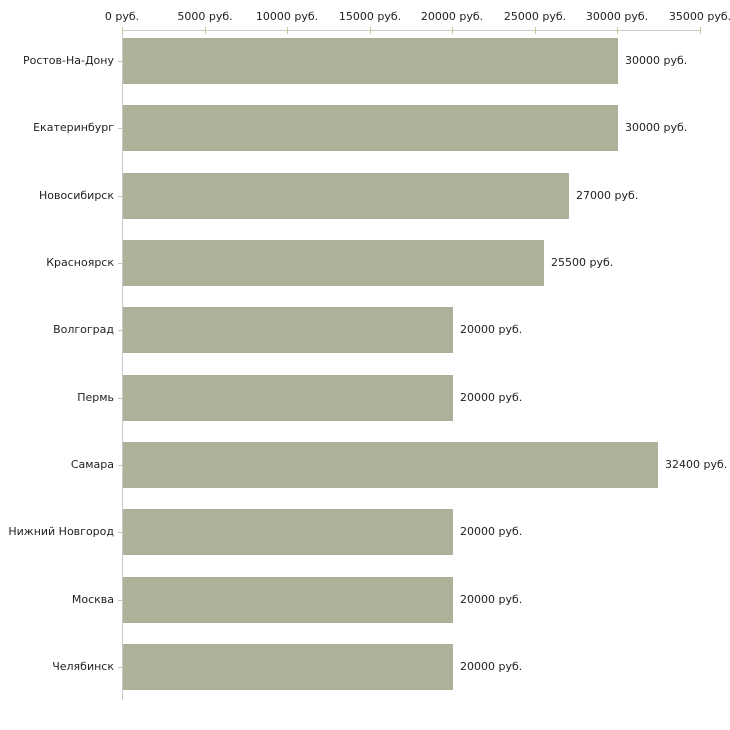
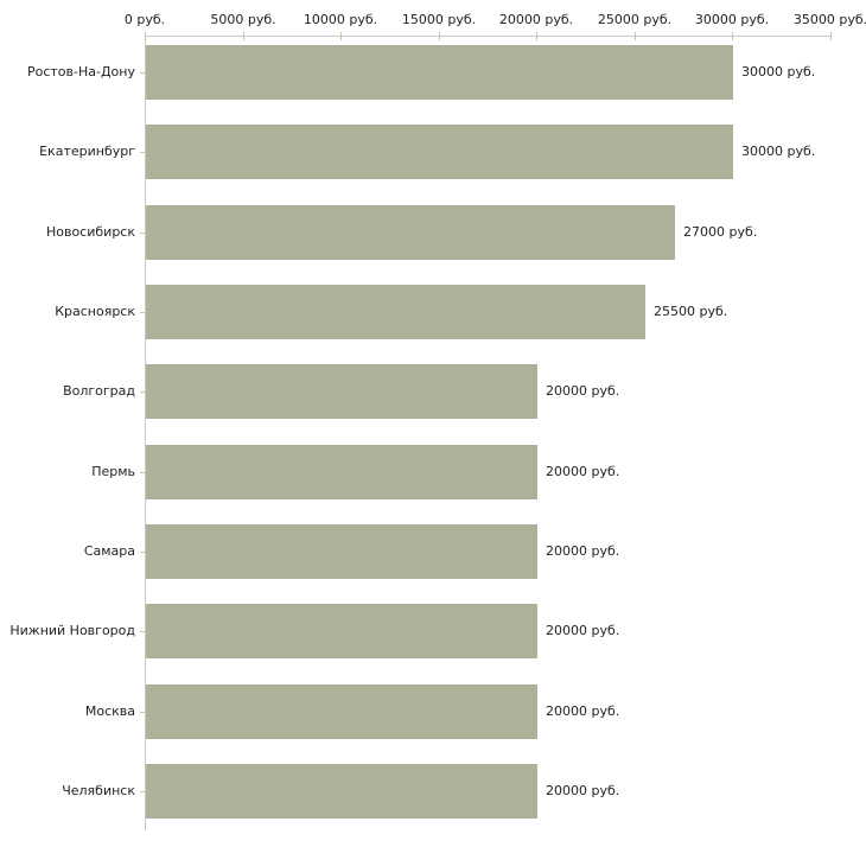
Самара: 32400 -> 20000
